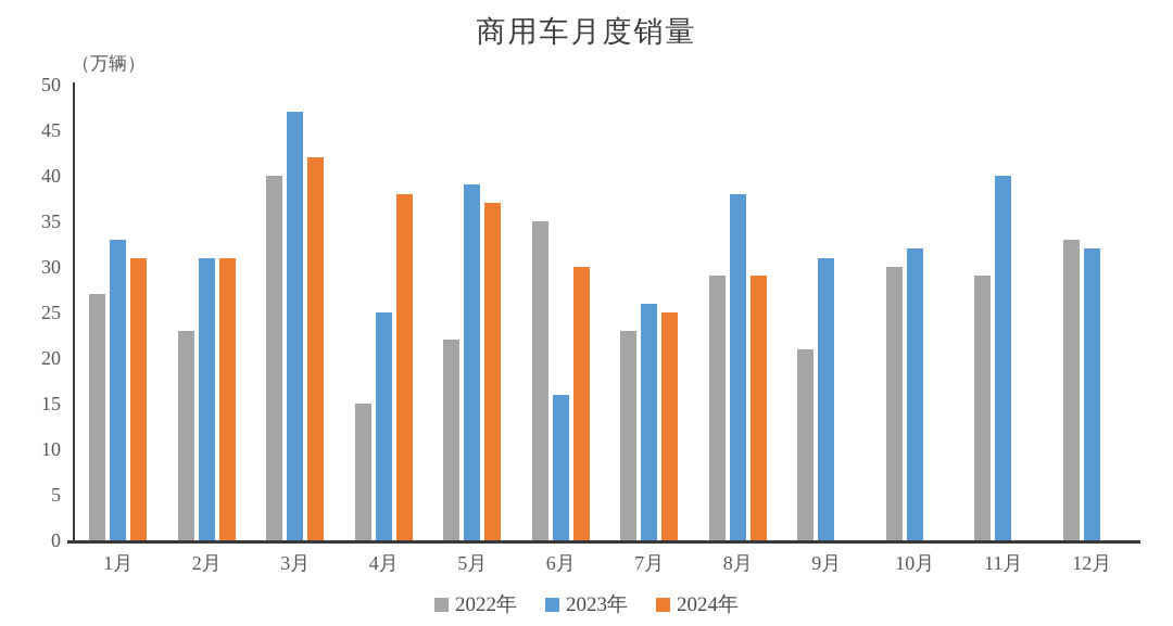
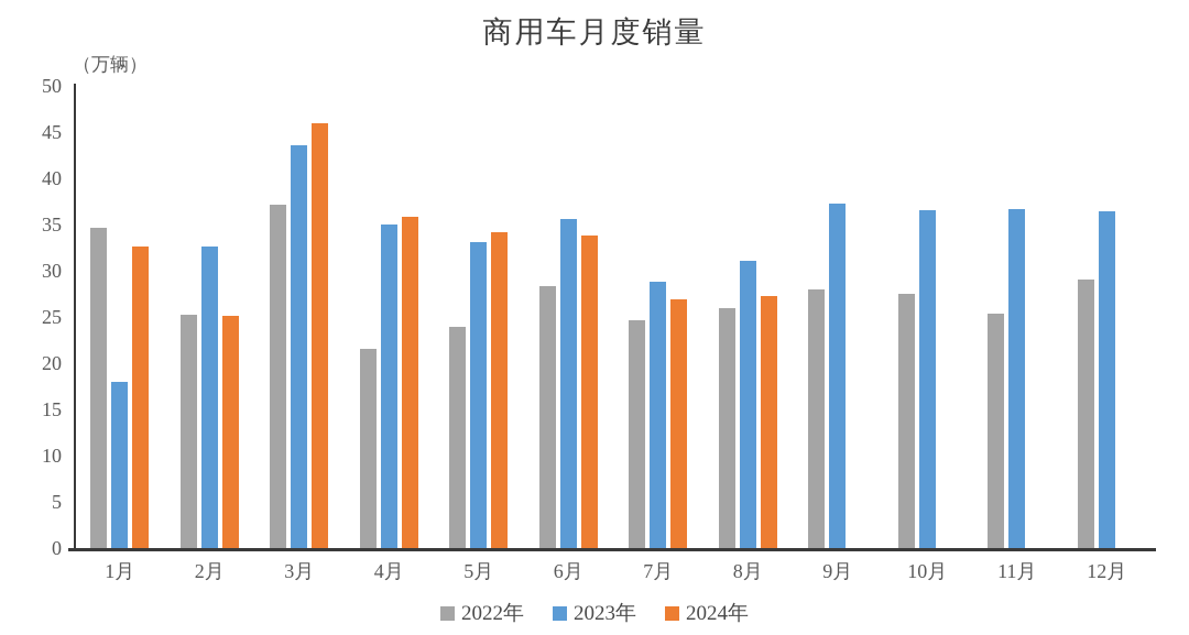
2022年/1月: 27 -> 35
2023年/1月: 33 -> 18
2024年/1月: 31 -> 33
2022年/2月: 23 -> 25
2023年/2月: 31 -> 33
2024年/2月: 31 -> 25
2022年/3月: 40 -> 37
2023年/3月: 47 -> 44
2024年/3月: 42 -> 46
2022年/4月: 15 -> 22
2023年/4月: 25 -> 35
2024年/4月: 38 -> 36
2022年/5月: 22 -> 24
2023年/5月: 39 -> 33
2024年/5月: 37 -> 34
2022年/6月: 35 -> 28
2023年/6月: 16 -> 36
2024年/6月: 30 -> 34
2022年/7月: 23 -> 25
2023年/7月: 26 -> 29
2024年/7月: 25 -> 27
2022年/8月: 29 -> 26
2023年/8月: 38 -> 31
2024年/8月: 29 -> 27
2022年/9月: 21 -> 28
2023年/9月: 31 -> 37
2022年/10月: 30 -> 28
2023年/10月: 32 -> 36
2022年/11月: 29 -> 25
2023年/11月: 40 -> 37
2022年/12月: 33 -> 29
2023年/12月: 32 -> 36
